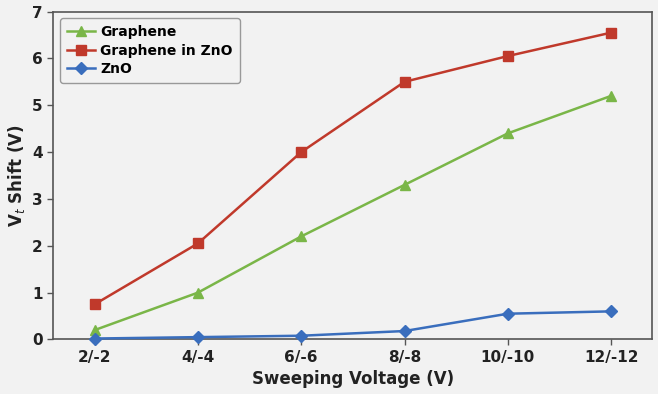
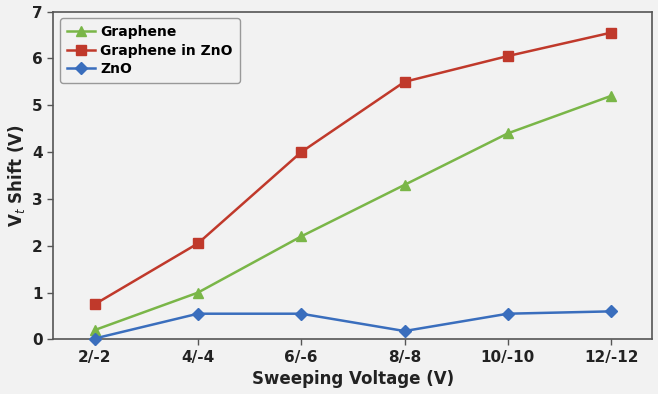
ZnO/4/-4: 0.05 -> 0.55
ZnO/6/-6: 0.08 -> 0.55
